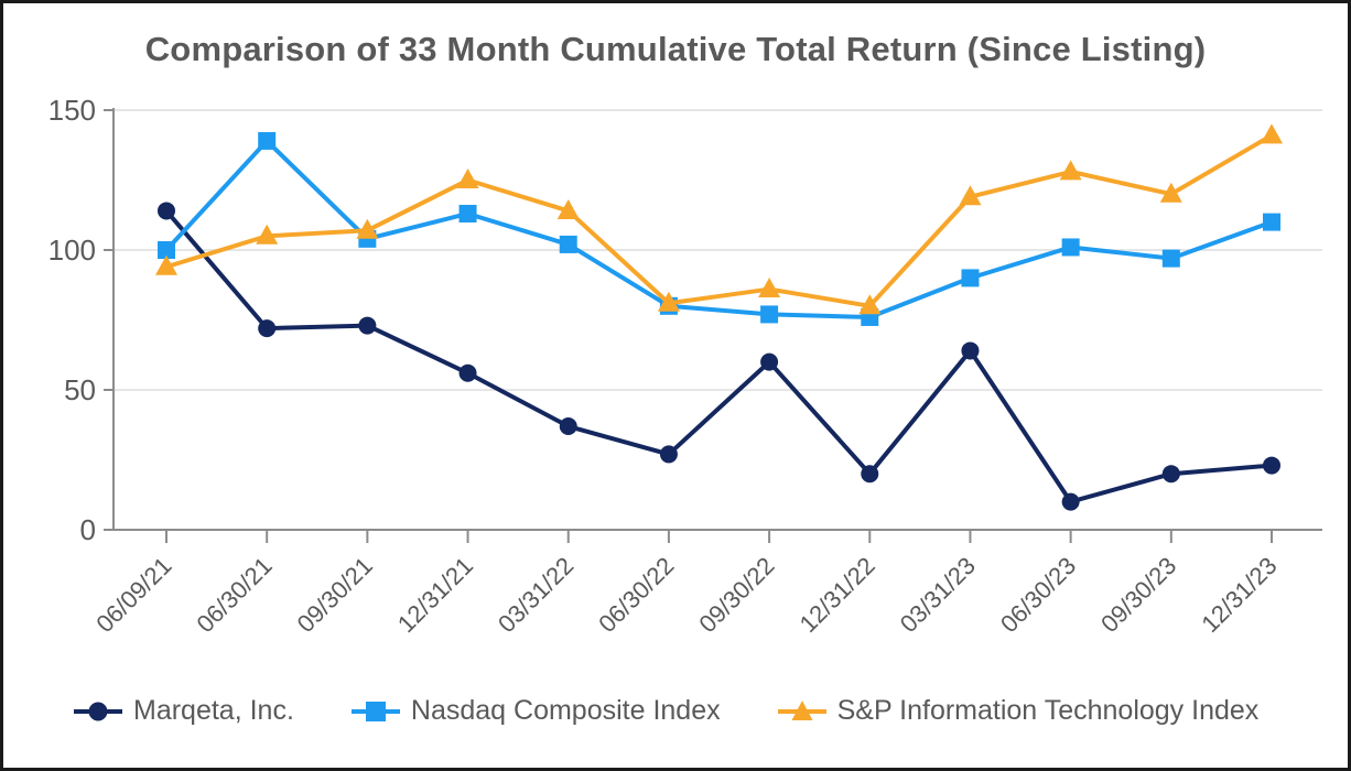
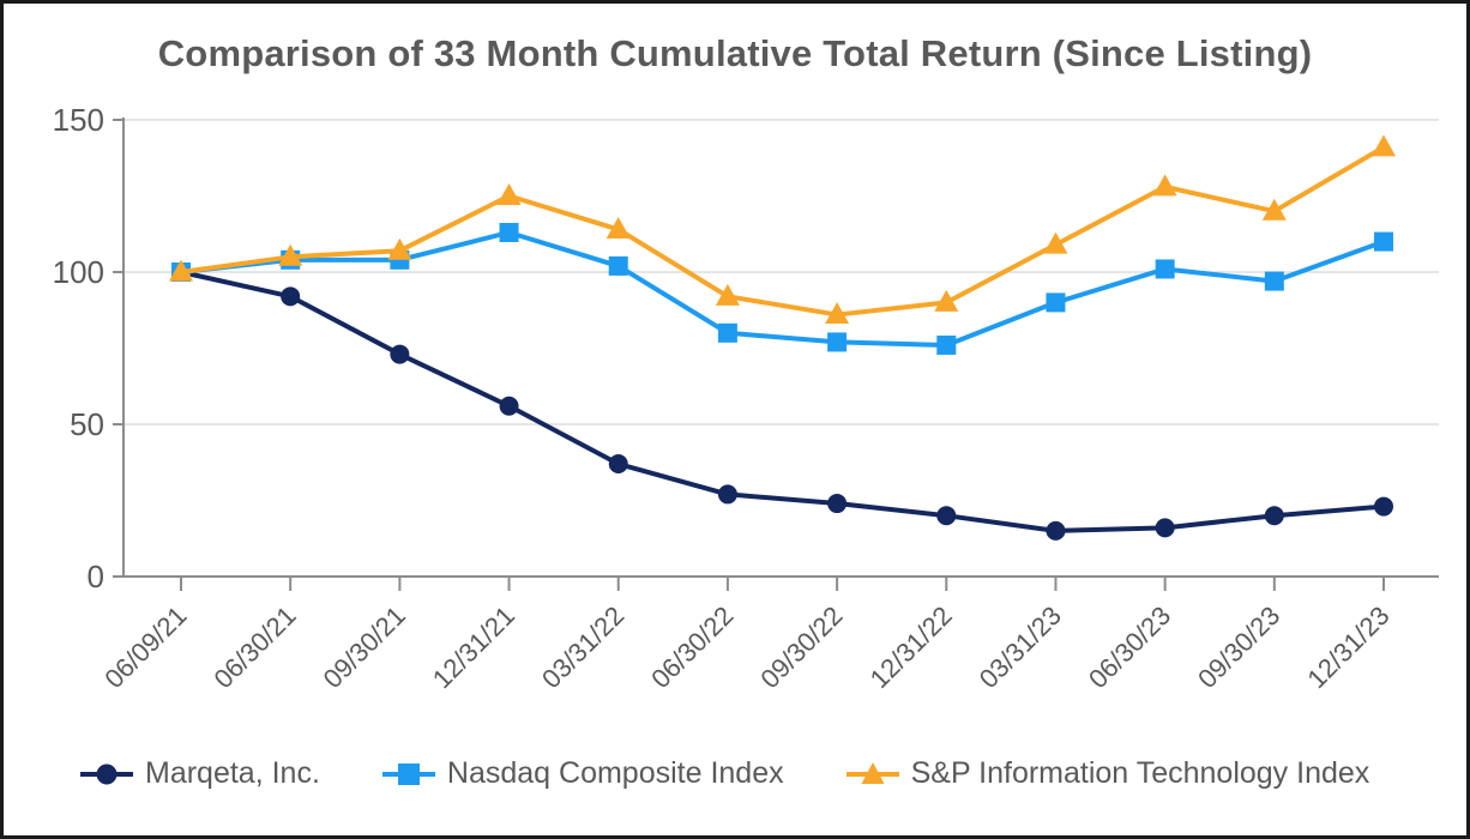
Marqeta, Inc./06/09/21: 114 -> 100
S&P Information Technology Index/06/09/21: 94 -> 100
Marqeta, Inc./06/30/21: 72 -> 92
Nasdaq Composite Index/06/30/21: 139 -> 104
S&P Information Technology Index/06/30/22: 81 -> 92
Marqeta, Inc./09/30/22: 60 -> 24
S&P Information Technology Index/12/31/22: 80 -> 90
Marqeta, Inc./03/31/23: 64 -> 15
S&P Information Technology Index/03/31/23: 119 -> 109
Marqeta, Inc./06/30/23: 10 -> 16
